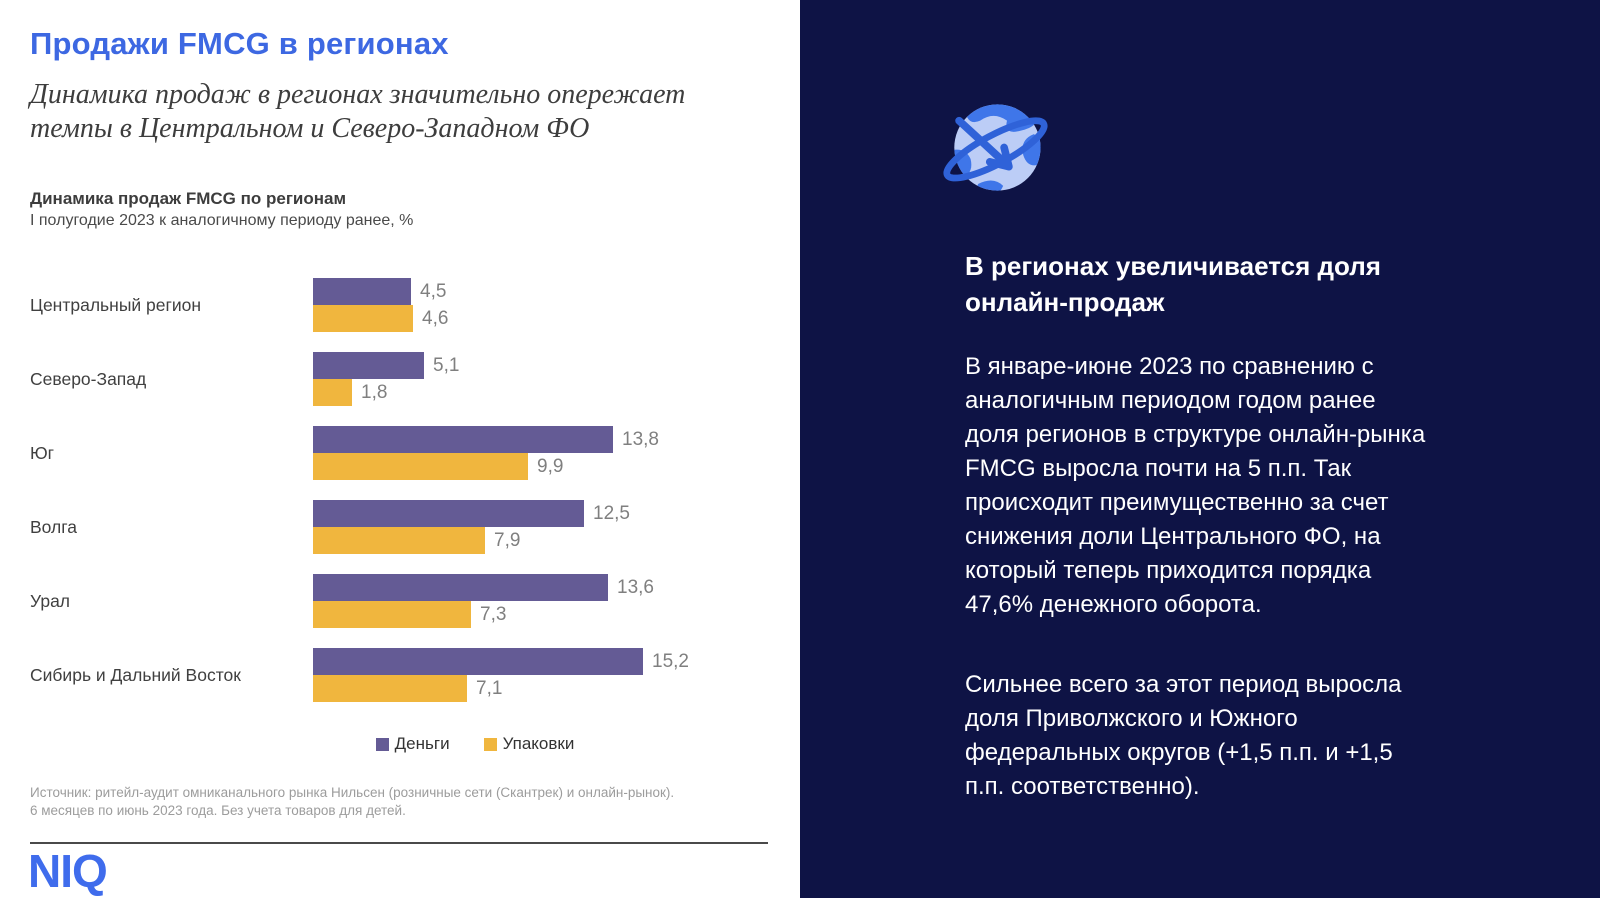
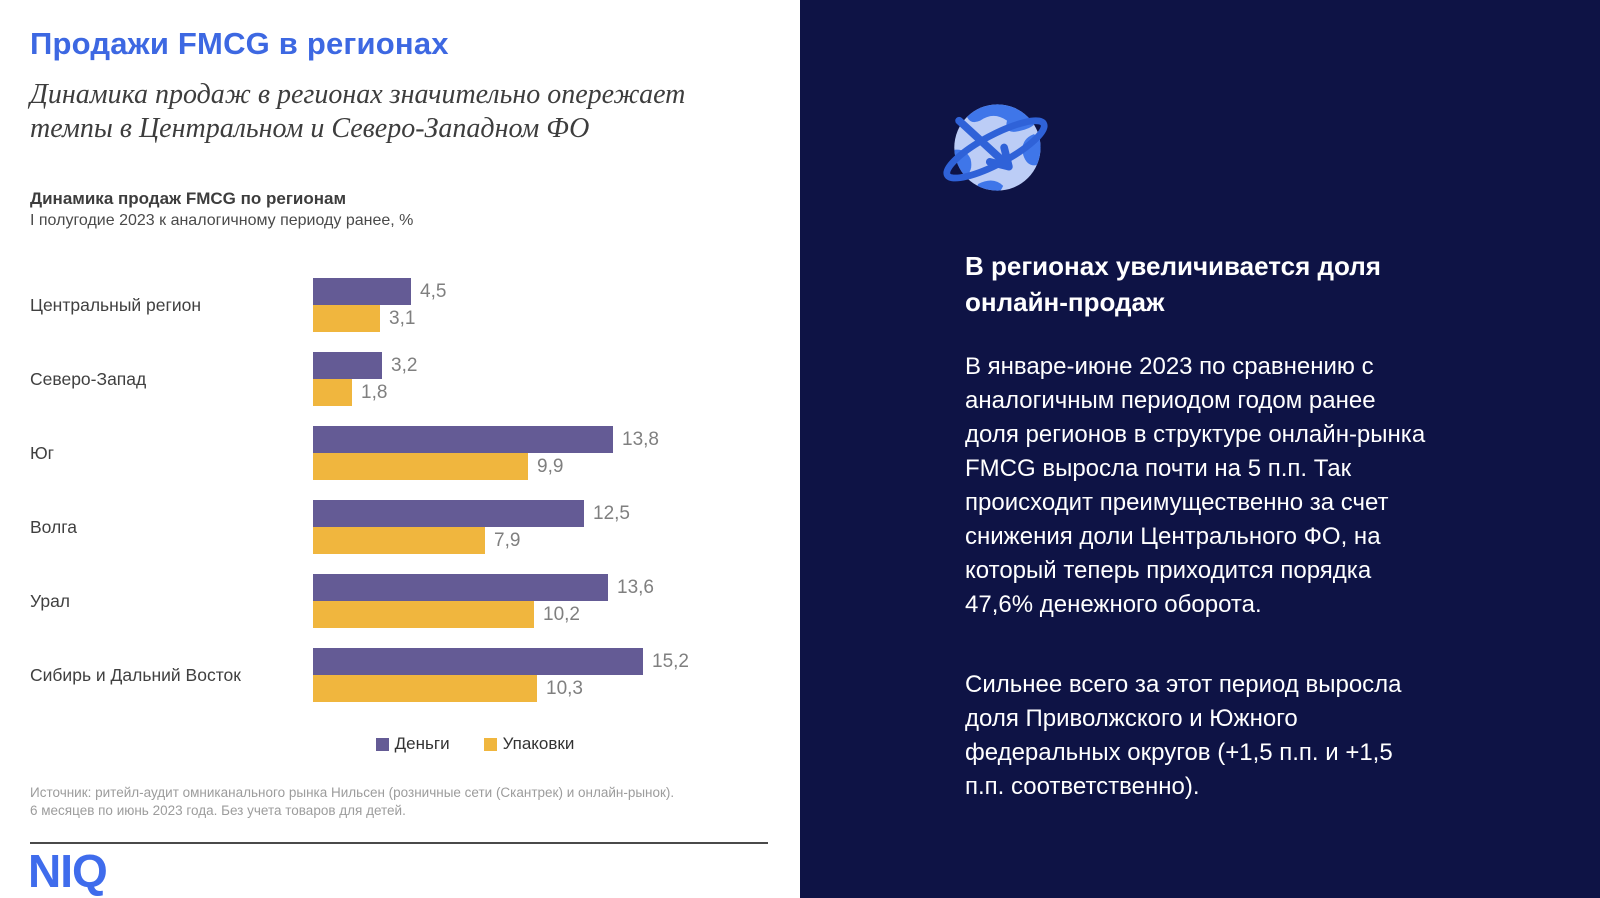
Упаковки/Центральный регион: 4,6 -> 3,1
Деньги/Северо-Запад: 5,1 -> 3,2
Упаковки/Урал: 7,3 -> 10,2
Упаковки/Сибирь и Дальний Восток: 7,1 -> 10,3
